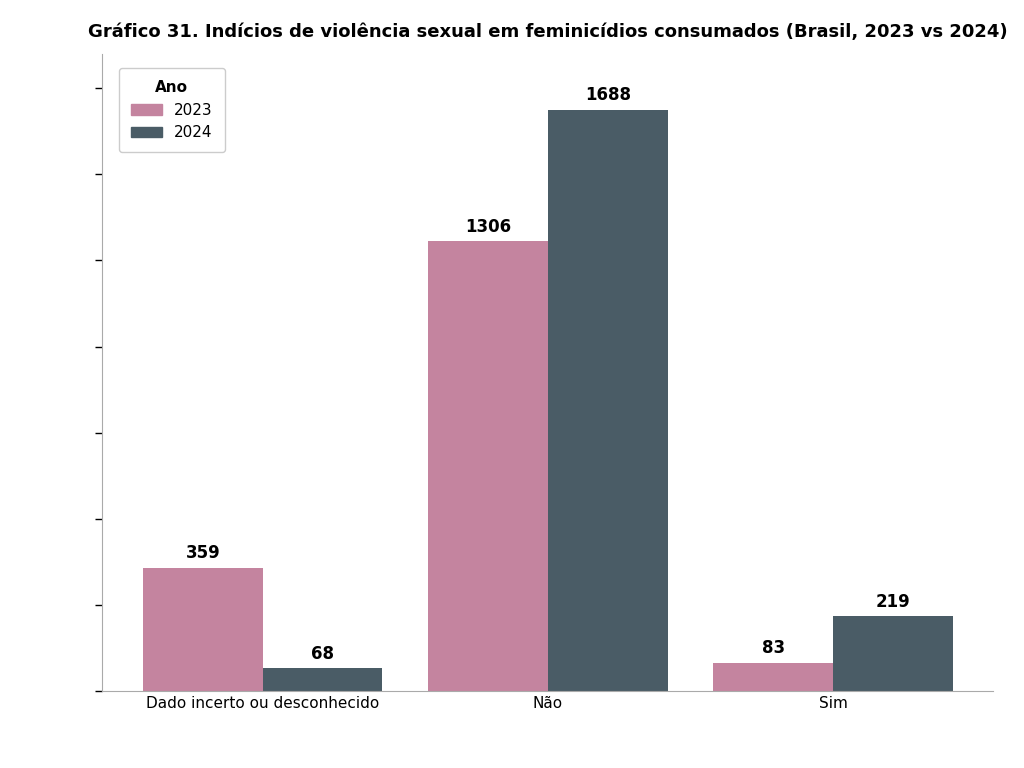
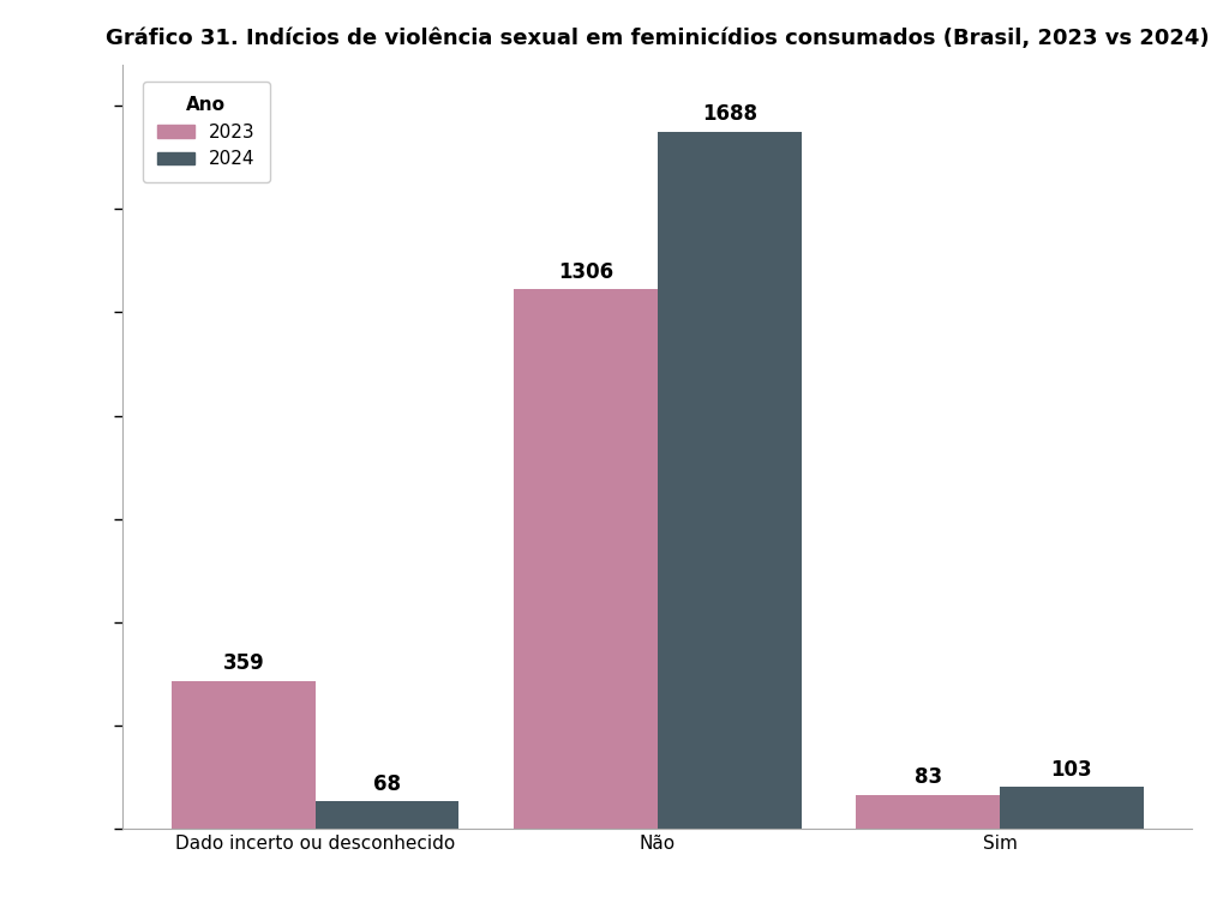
2024/Sim: 219 -> 103
